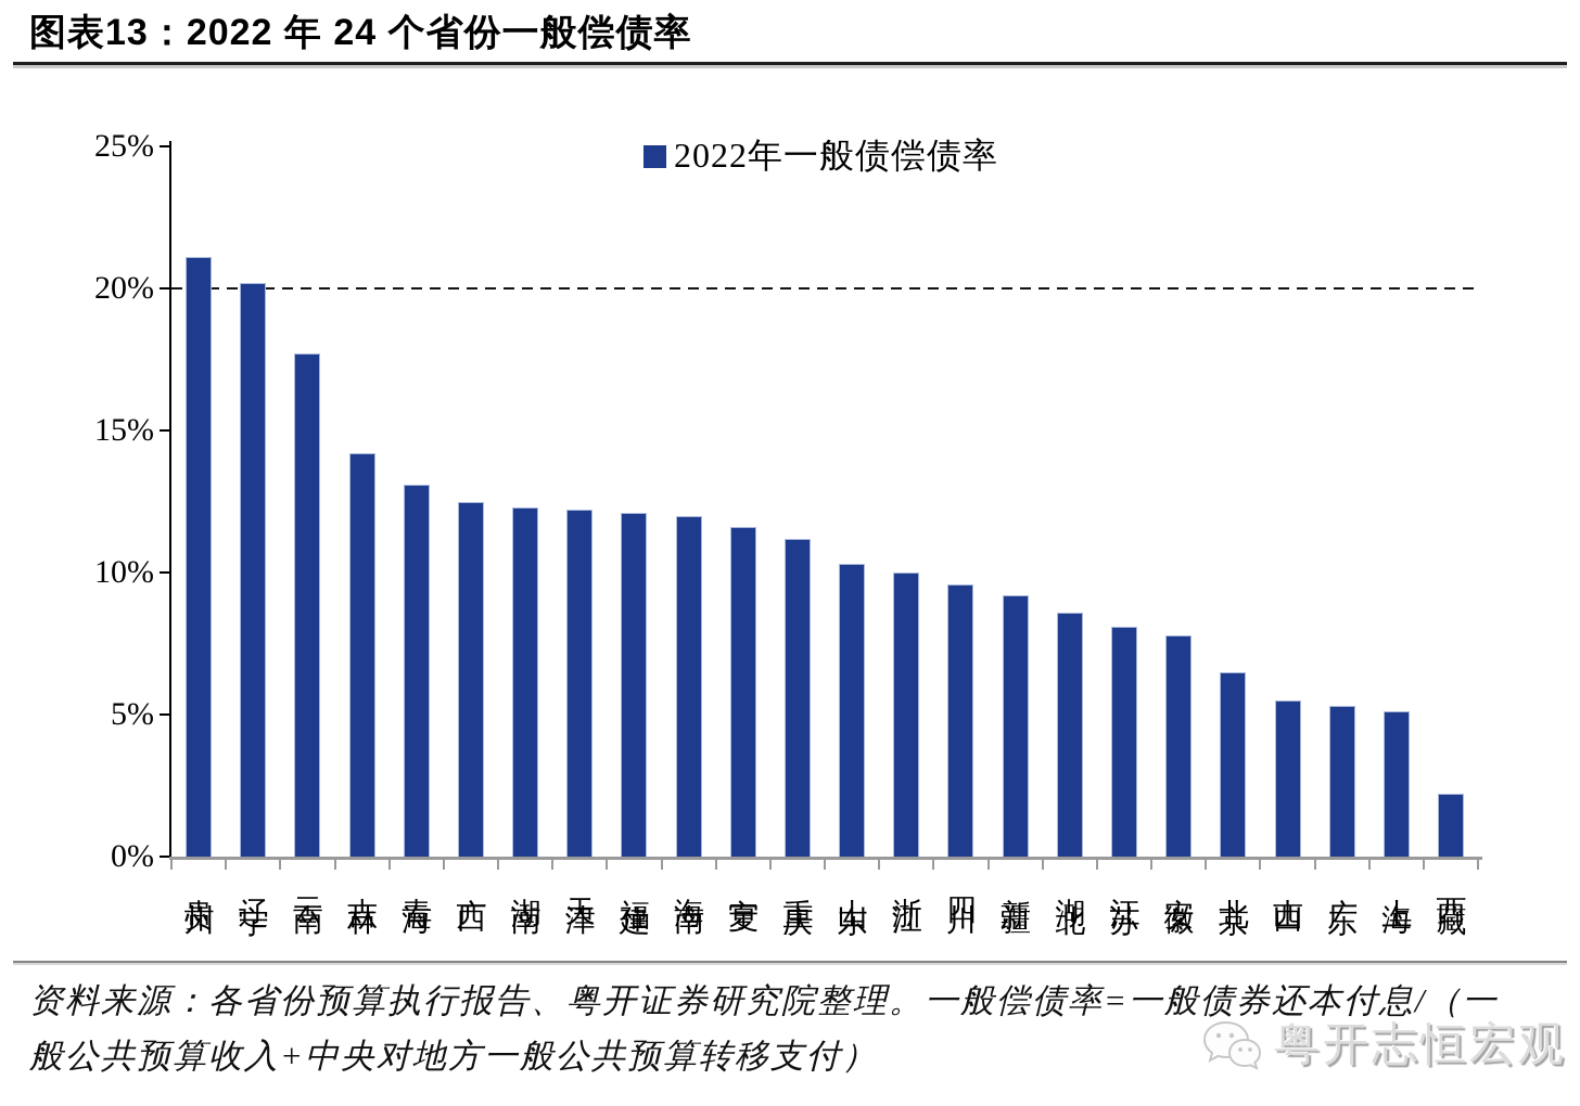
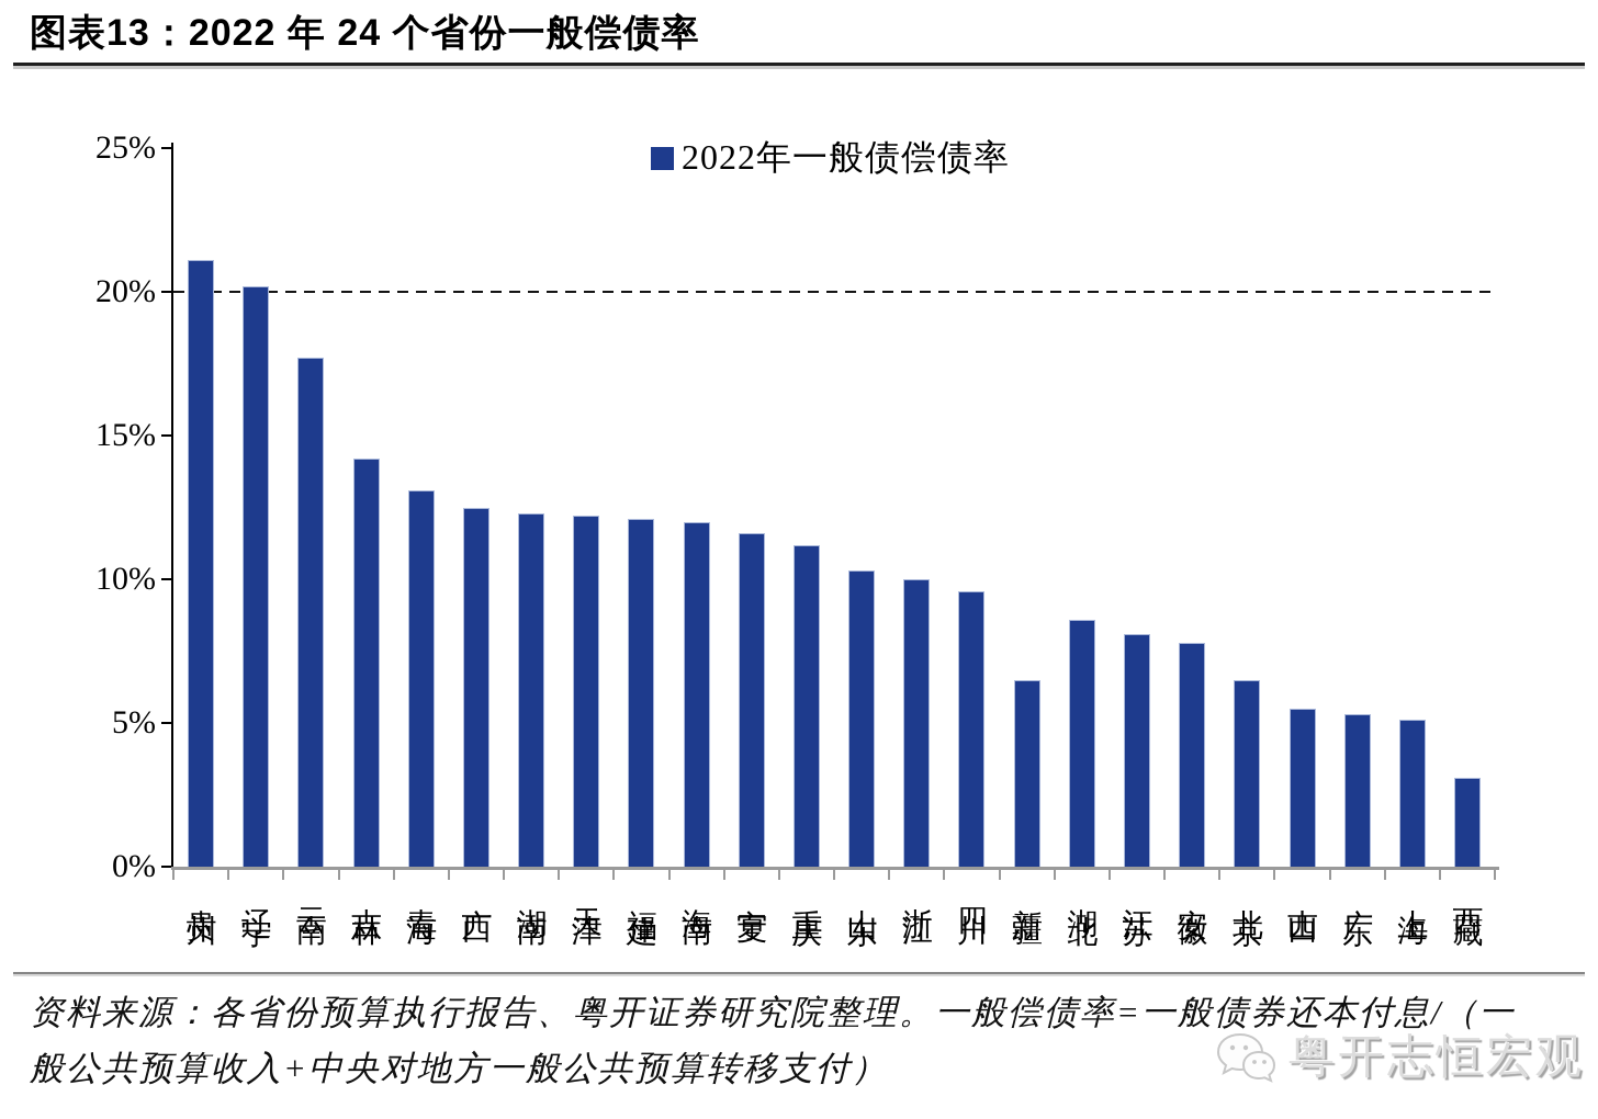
新疆: 9.2% -> 6.5%
西藏: 2.2% -> 3.1%
